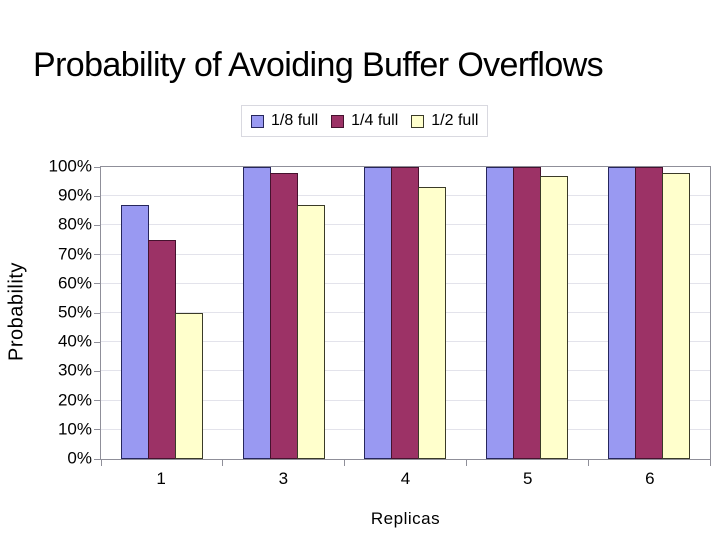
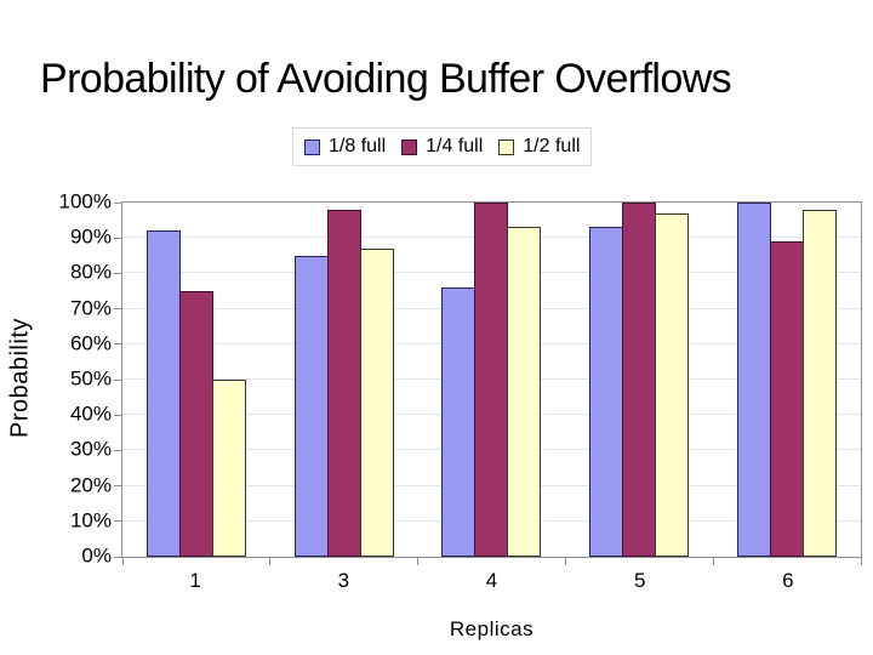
1/8 full/1: 87% -> 92%
1/8 full/3: 100% -> 85%
1/8 full/4: 100% -> 76%
1/8 full/5: 100% -> 93%
1/4 full/6: 100% -> 89%
